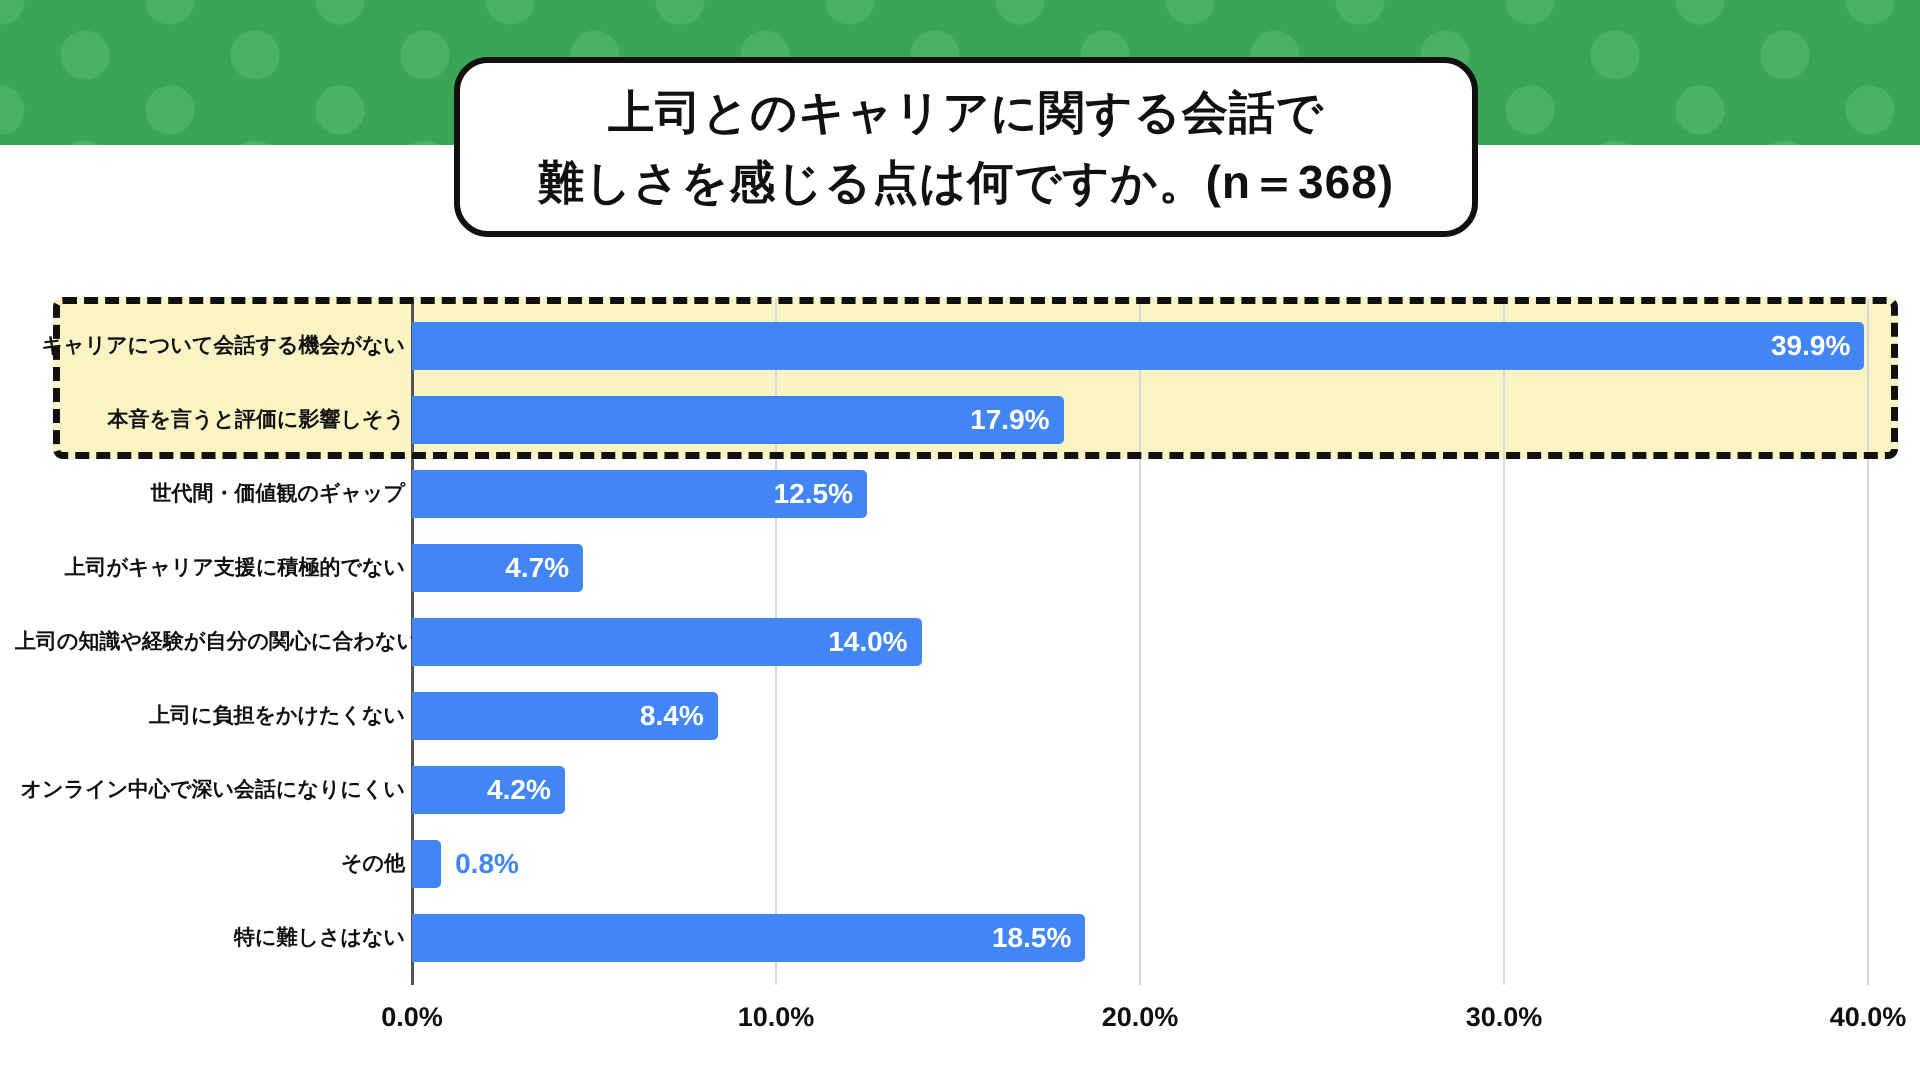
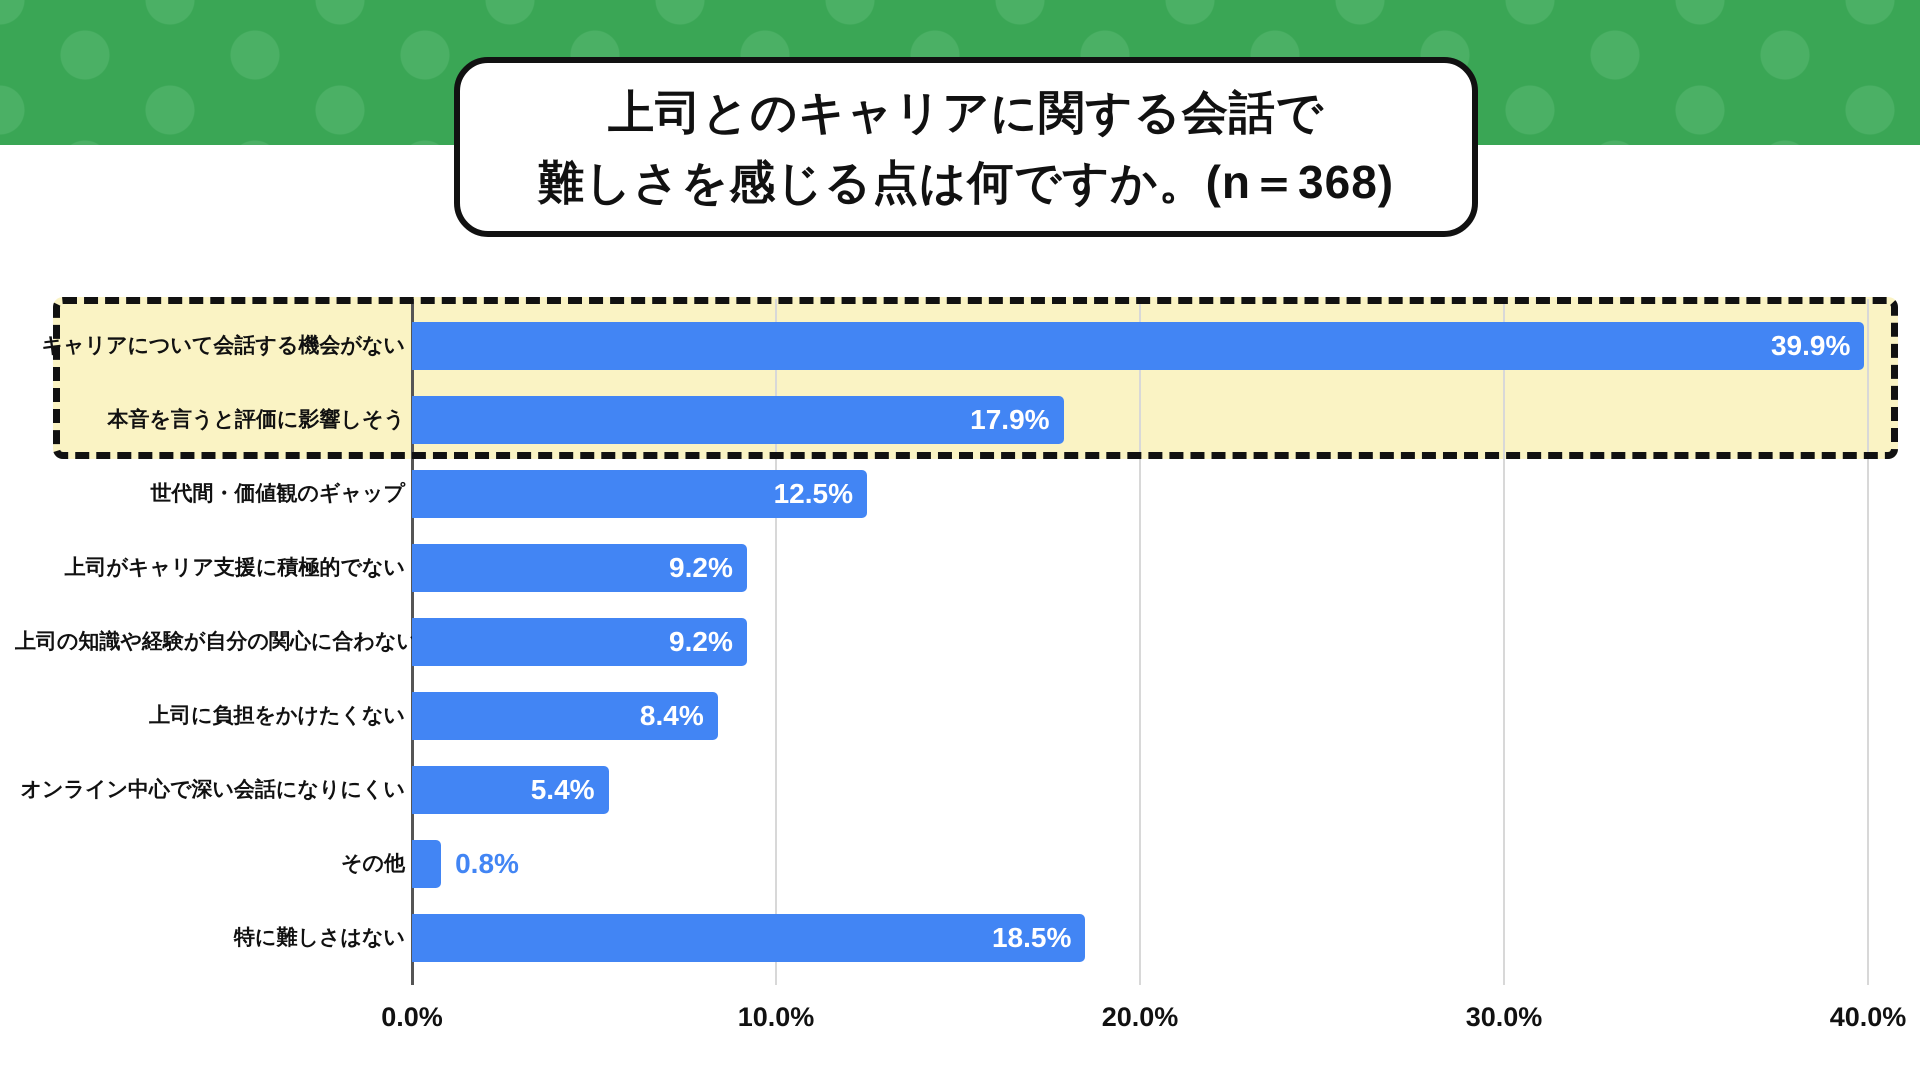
上司がキャリア支援に積極的でない: 4.7% -> 9.2%
上司の知識や経験が自分の関心に合わない: 14.0% -> 9.2%
オンライン中心で深い会話になりにくい: 4.2% -> 5.4%
